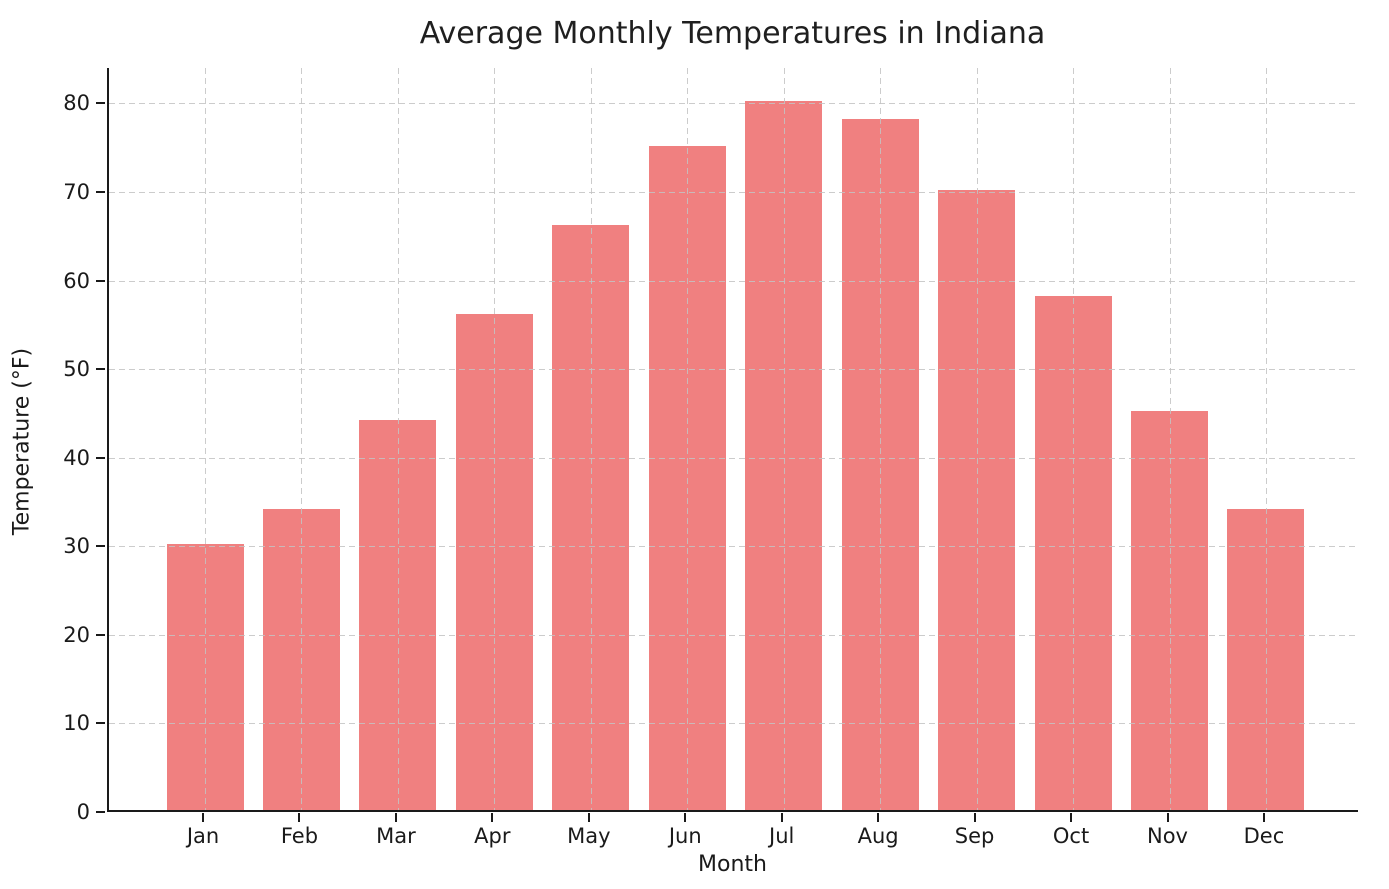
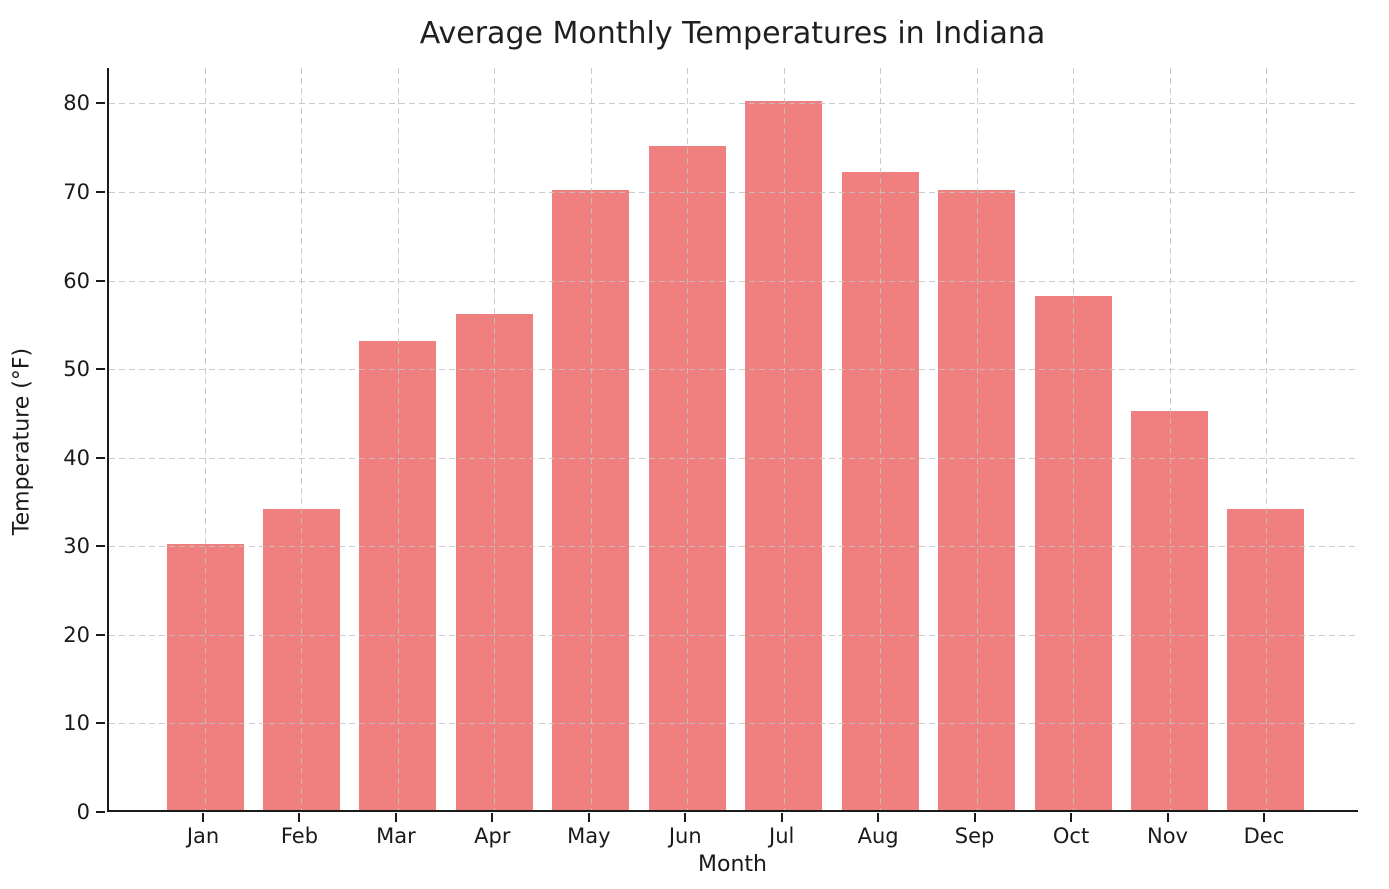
Mar: 44 -> 53
May: 66 -> 70
Aug: 78 -> 72
